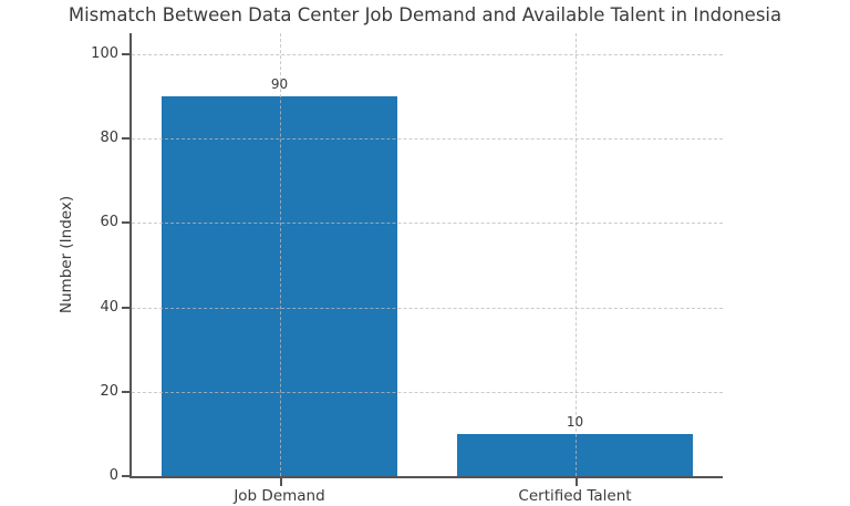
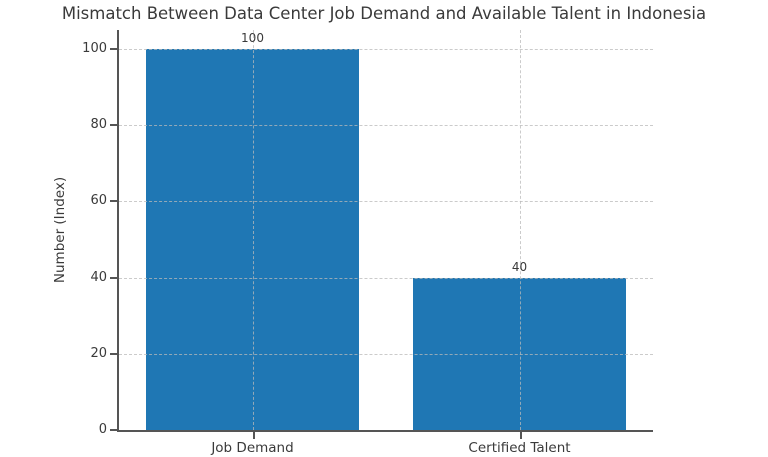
Job Demand: 90 -> 100
Certified Talent: 10 -> 40
